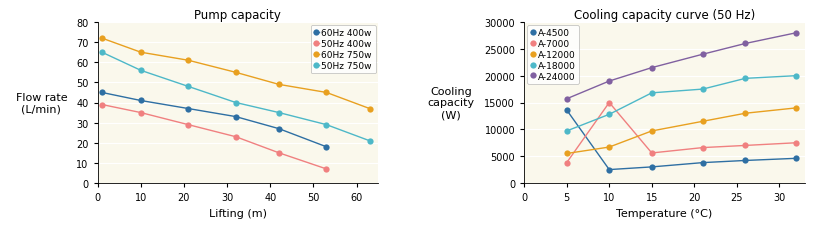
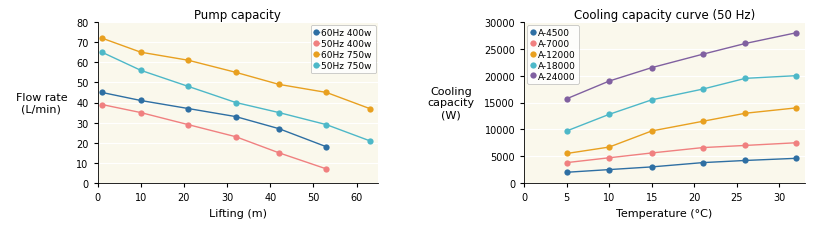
Cooling capacity curve (50 Hz)/A-4500/5: 13600 -> 2000
Cooling capacity curve (50 Hz)/A-7000/10: 15000 -> 4700
Cooling capacity curve (50 Hz)/A-18000/15: 16800 -> 15500
